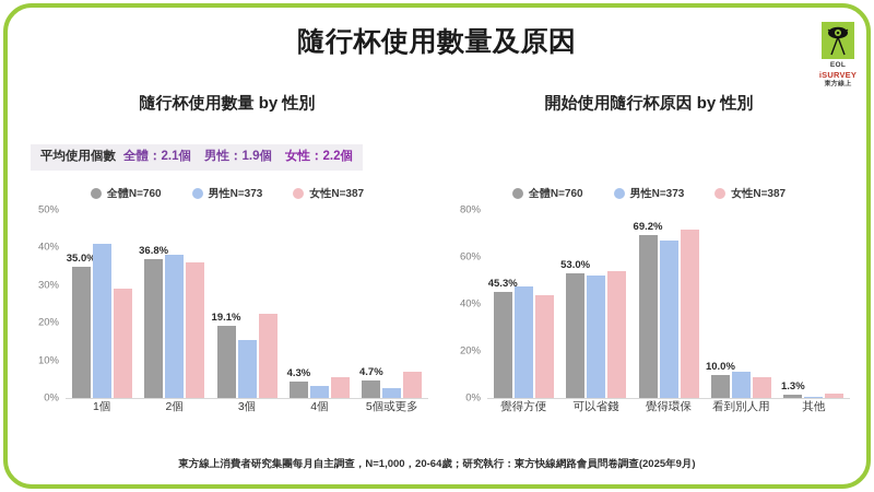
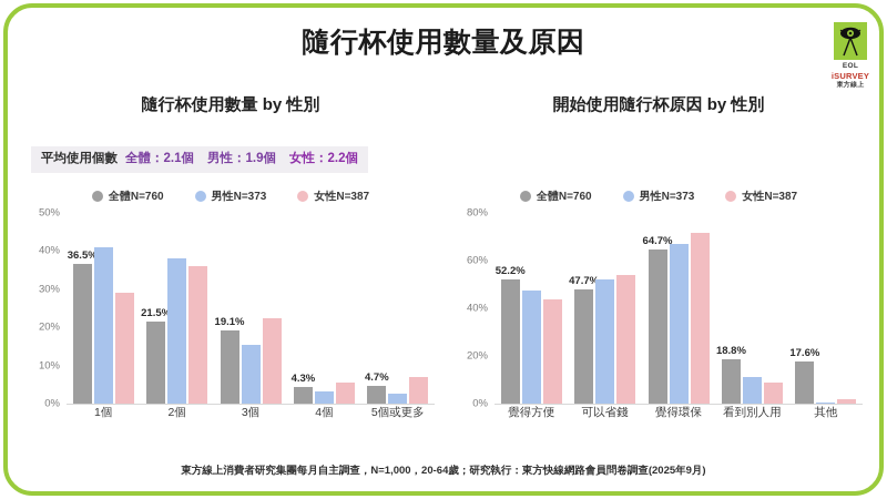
隨行杯使用數量 by 性別/全體N=760/1個: 35.0% -> 36.5%
隨行杯使用數量 by 性別/全體N=760/2個: 36.8% -> 21.5%
開始使用隨行杯原因 by 性別/全體N=760/覺得方便: 45.3% -> 52.2%
開始使用隨行杯原因 by 性別/全體N=760/可以省錢: 53.0% -> 47.7%
開始使用隨行杯原因 by 性別/全體N=760/覺得環保: 69.2% -> 64.7%
開始使用隨行杯原因 by 性別/全體N=760/看到別人用: 10.0% -> 18.8%
開始使用隨行杯原因 by 性別/全體N=760/其他: 1.3% -> 17.6%
